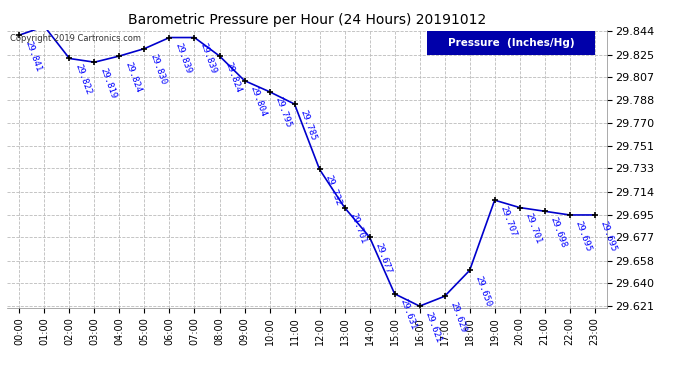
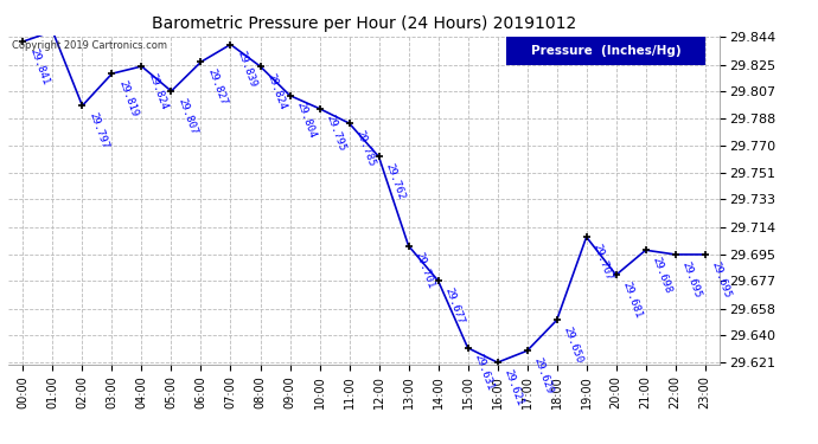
02:00: 29.822 -> 29.797
05:00: 29.830 -> 29.807
06:00: 29.839 -> 29.827
12:00: 29.732 -> 29.762
20:00: 29.701 -> 29.681
